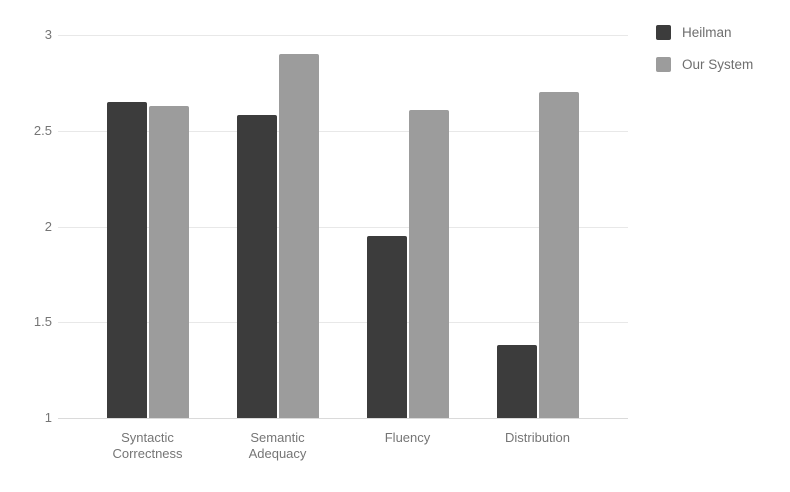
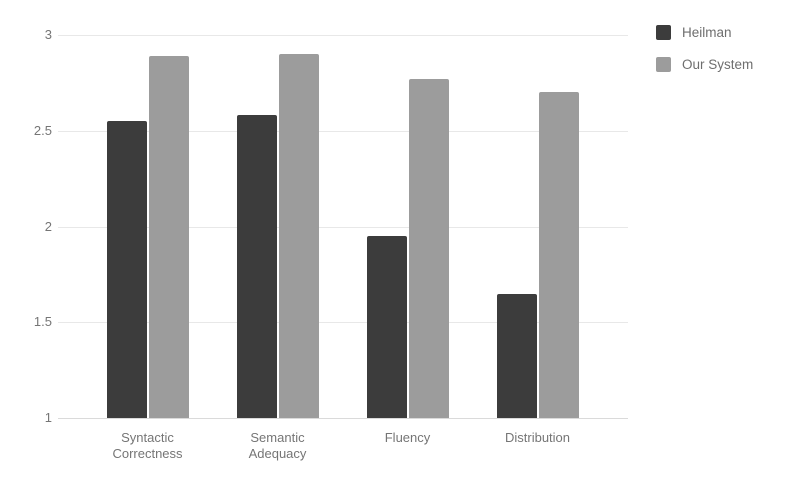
Heilman/Syntactic Correctness: 2.65 -> 2.55
Our System/Syntactic Correctness: 2.63 -> 2.89
Our System/Fluency: 2.61 -> 2.77
Heilman/Distribution: 1.38 -> 1.65
